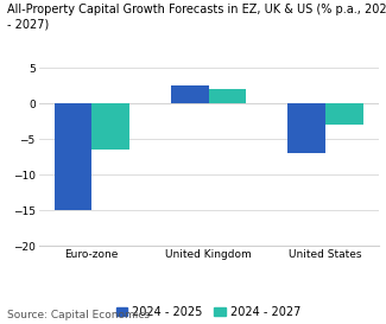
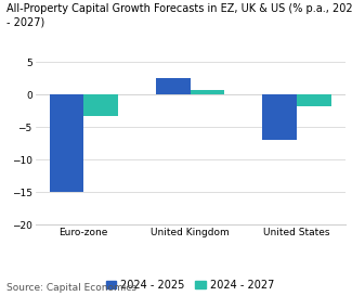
2024 - 2027/Euro-zone: -6.5 -> -3.2
2024 - 2027/United Kingdom: 2.0 -> 0.8
2024 - 2027/United States: -3.0 -> -1.8
